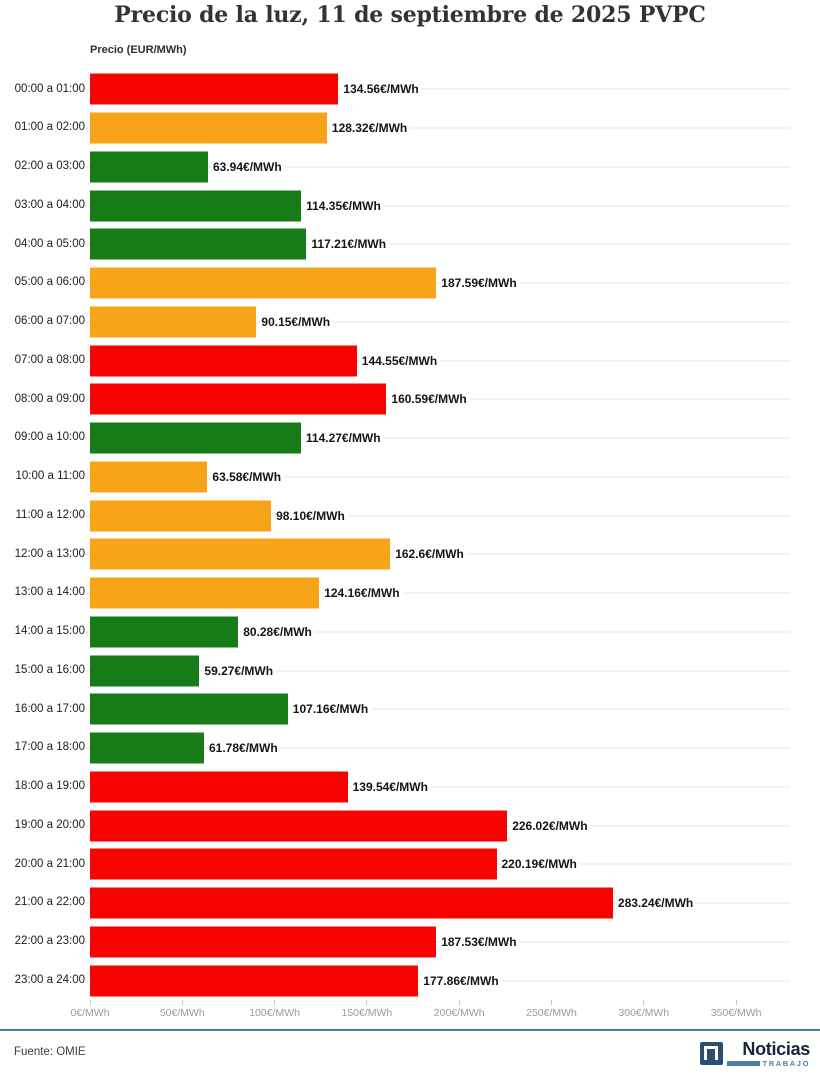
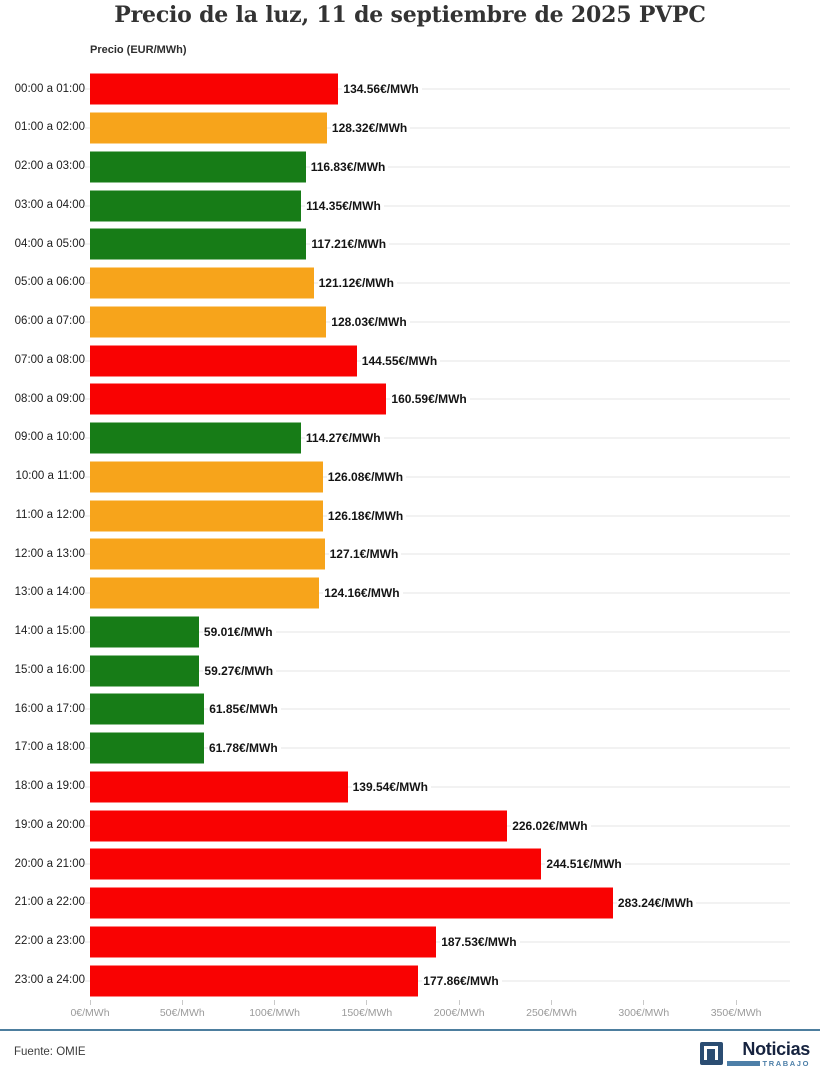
02:00 a 03:00: 63.94 -> 116.83
05:00 a 06:00: 187.59 -> 121.12
06:00 a 07:00: 90.15 -> 128.03
10:00 a 11:00: 63.58 -> 126.08
11:00 a 12:00: 98.10 -> 126.18
12:00 a 13:00: 162.6 -> 127.1
14:00 a 15:00: 80.28 -> 59.01
16:00 a 17:00: 107.16 -> 61.85
20:00 a 21:00: 220.19 -> 244.51
